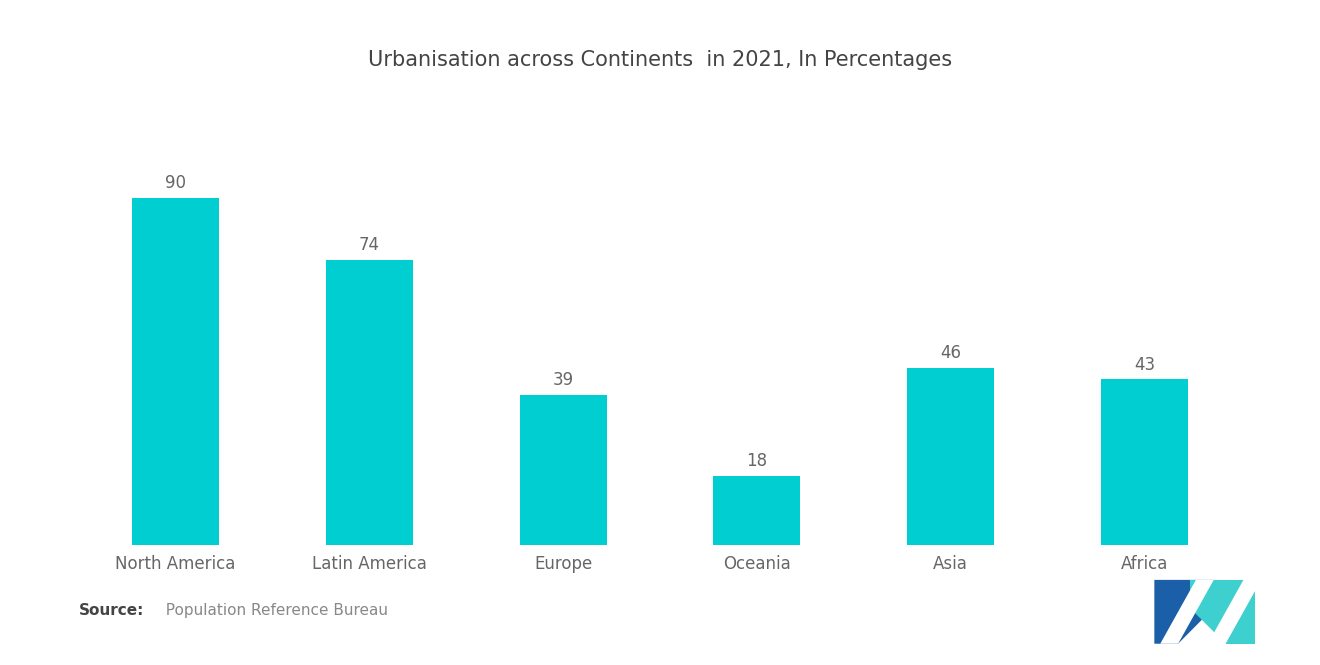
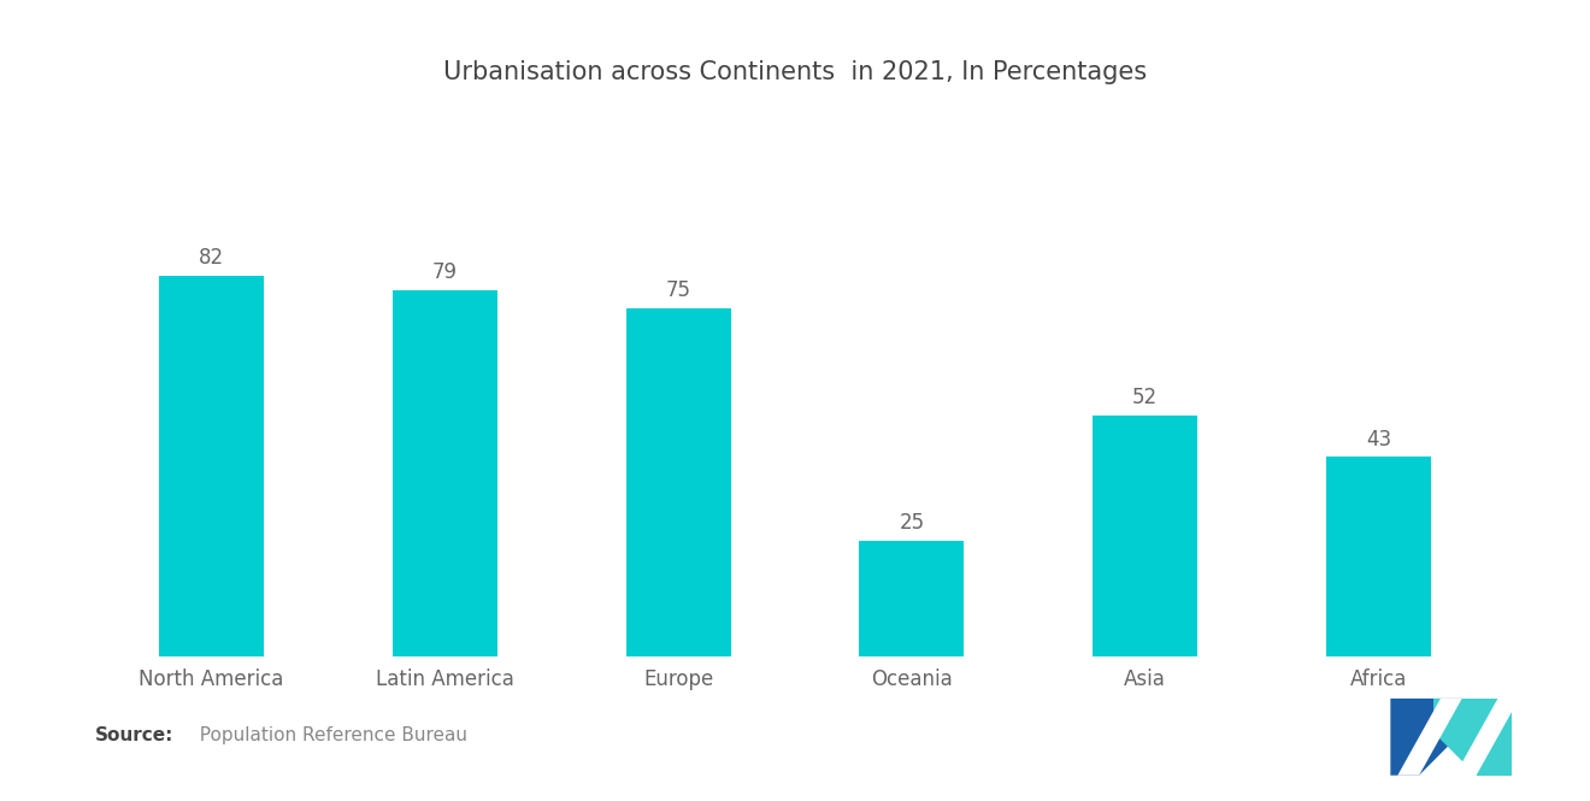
North America: 90 -> 82
Latin America: 74 -> 79
Europe: 39 -> 75
Oceania: 18 -> 25
Asia: 46 -> 52
